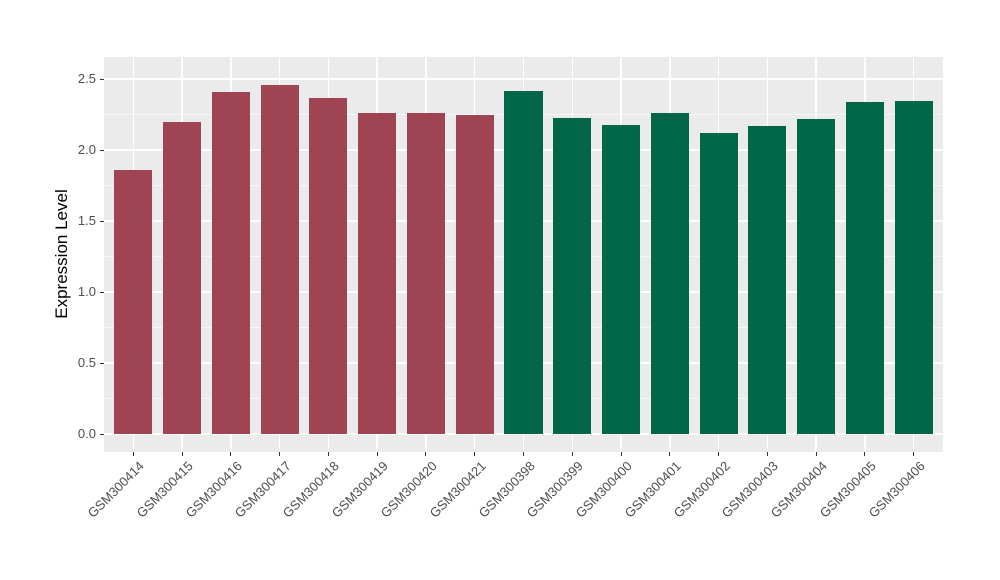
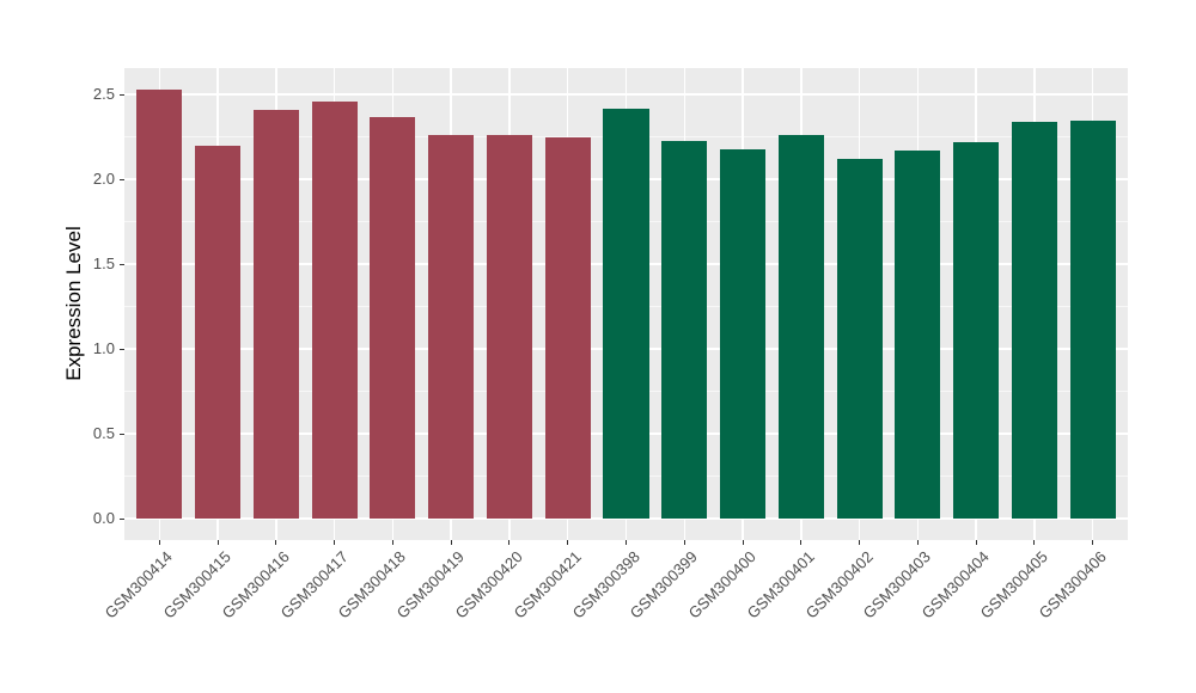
GSM300414: 1.86 -> 2.53
